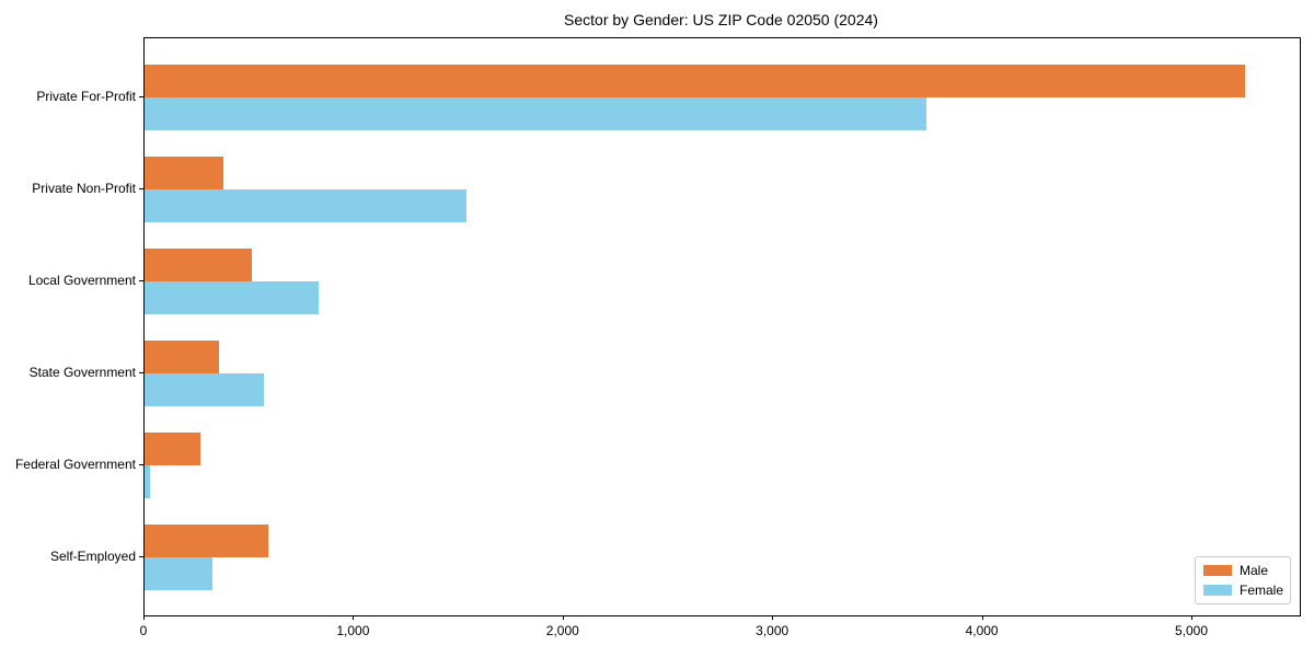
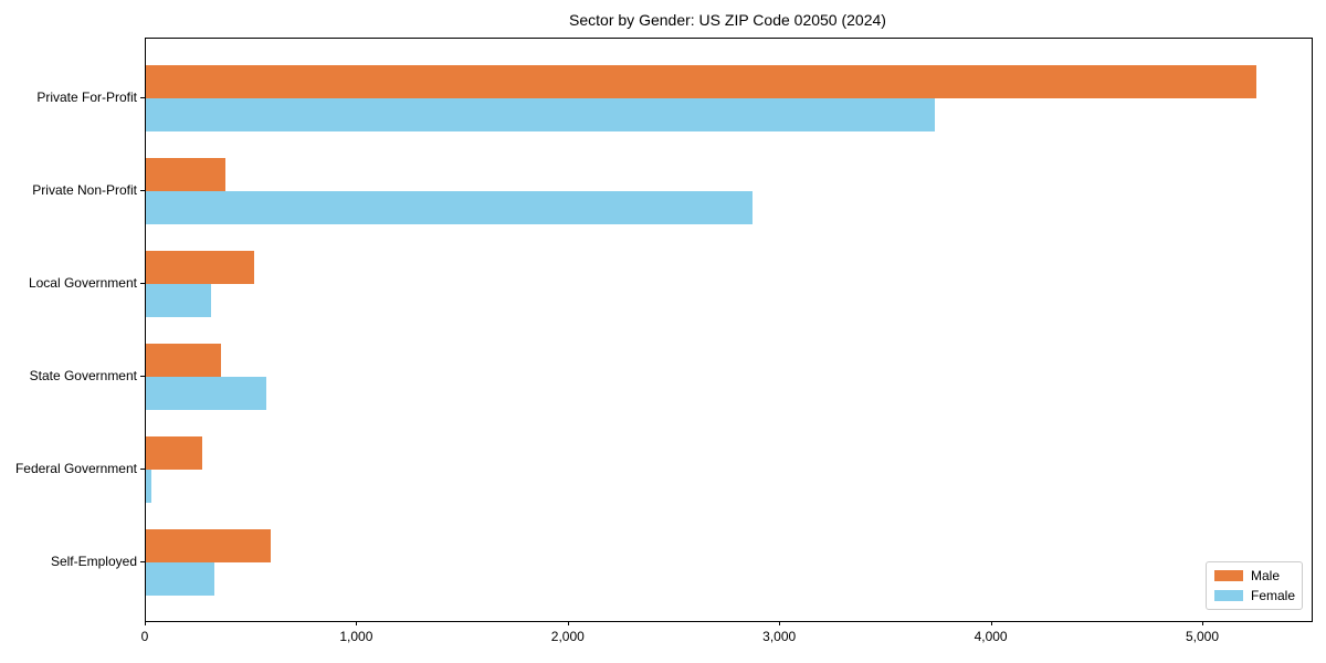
Female/Private Non-Profit: 1540 -> 2870
Female/Local Government: 830 -> 310
